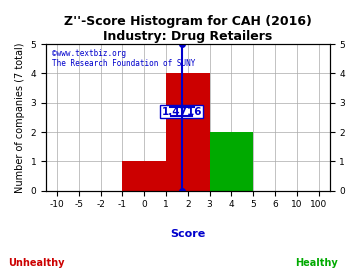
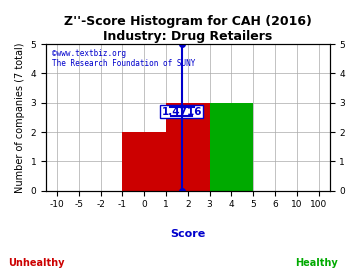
0: 1 -> 2
2: 4 -> 3
4: 2 -> 3
